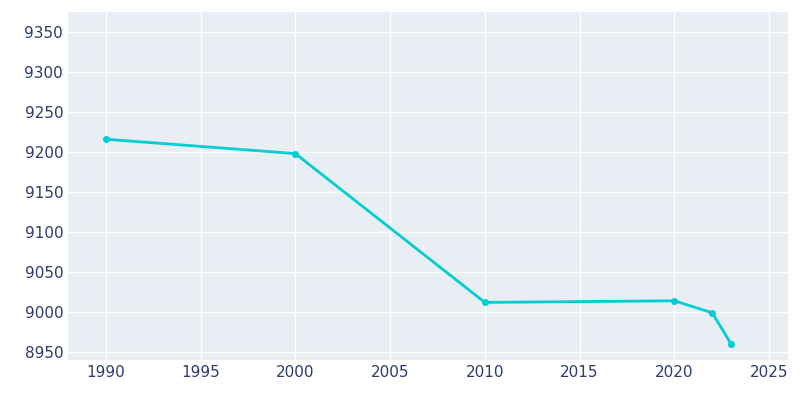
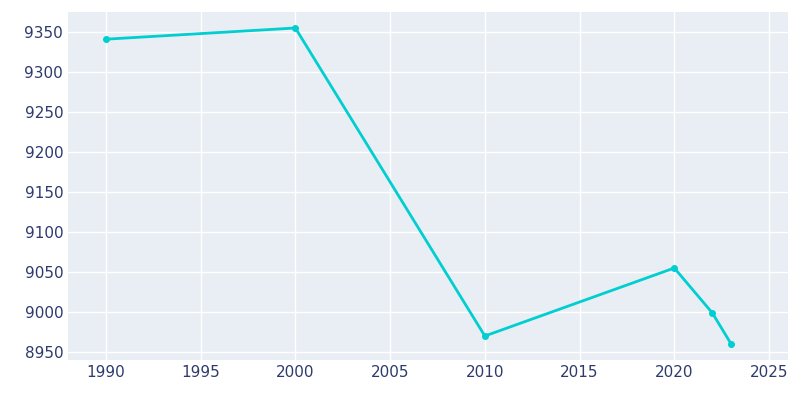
1990: 9216 -> 9341
2000: 9198 -> 9355
2010: 9012 -> 8970
2020: 9014 -> 9055
